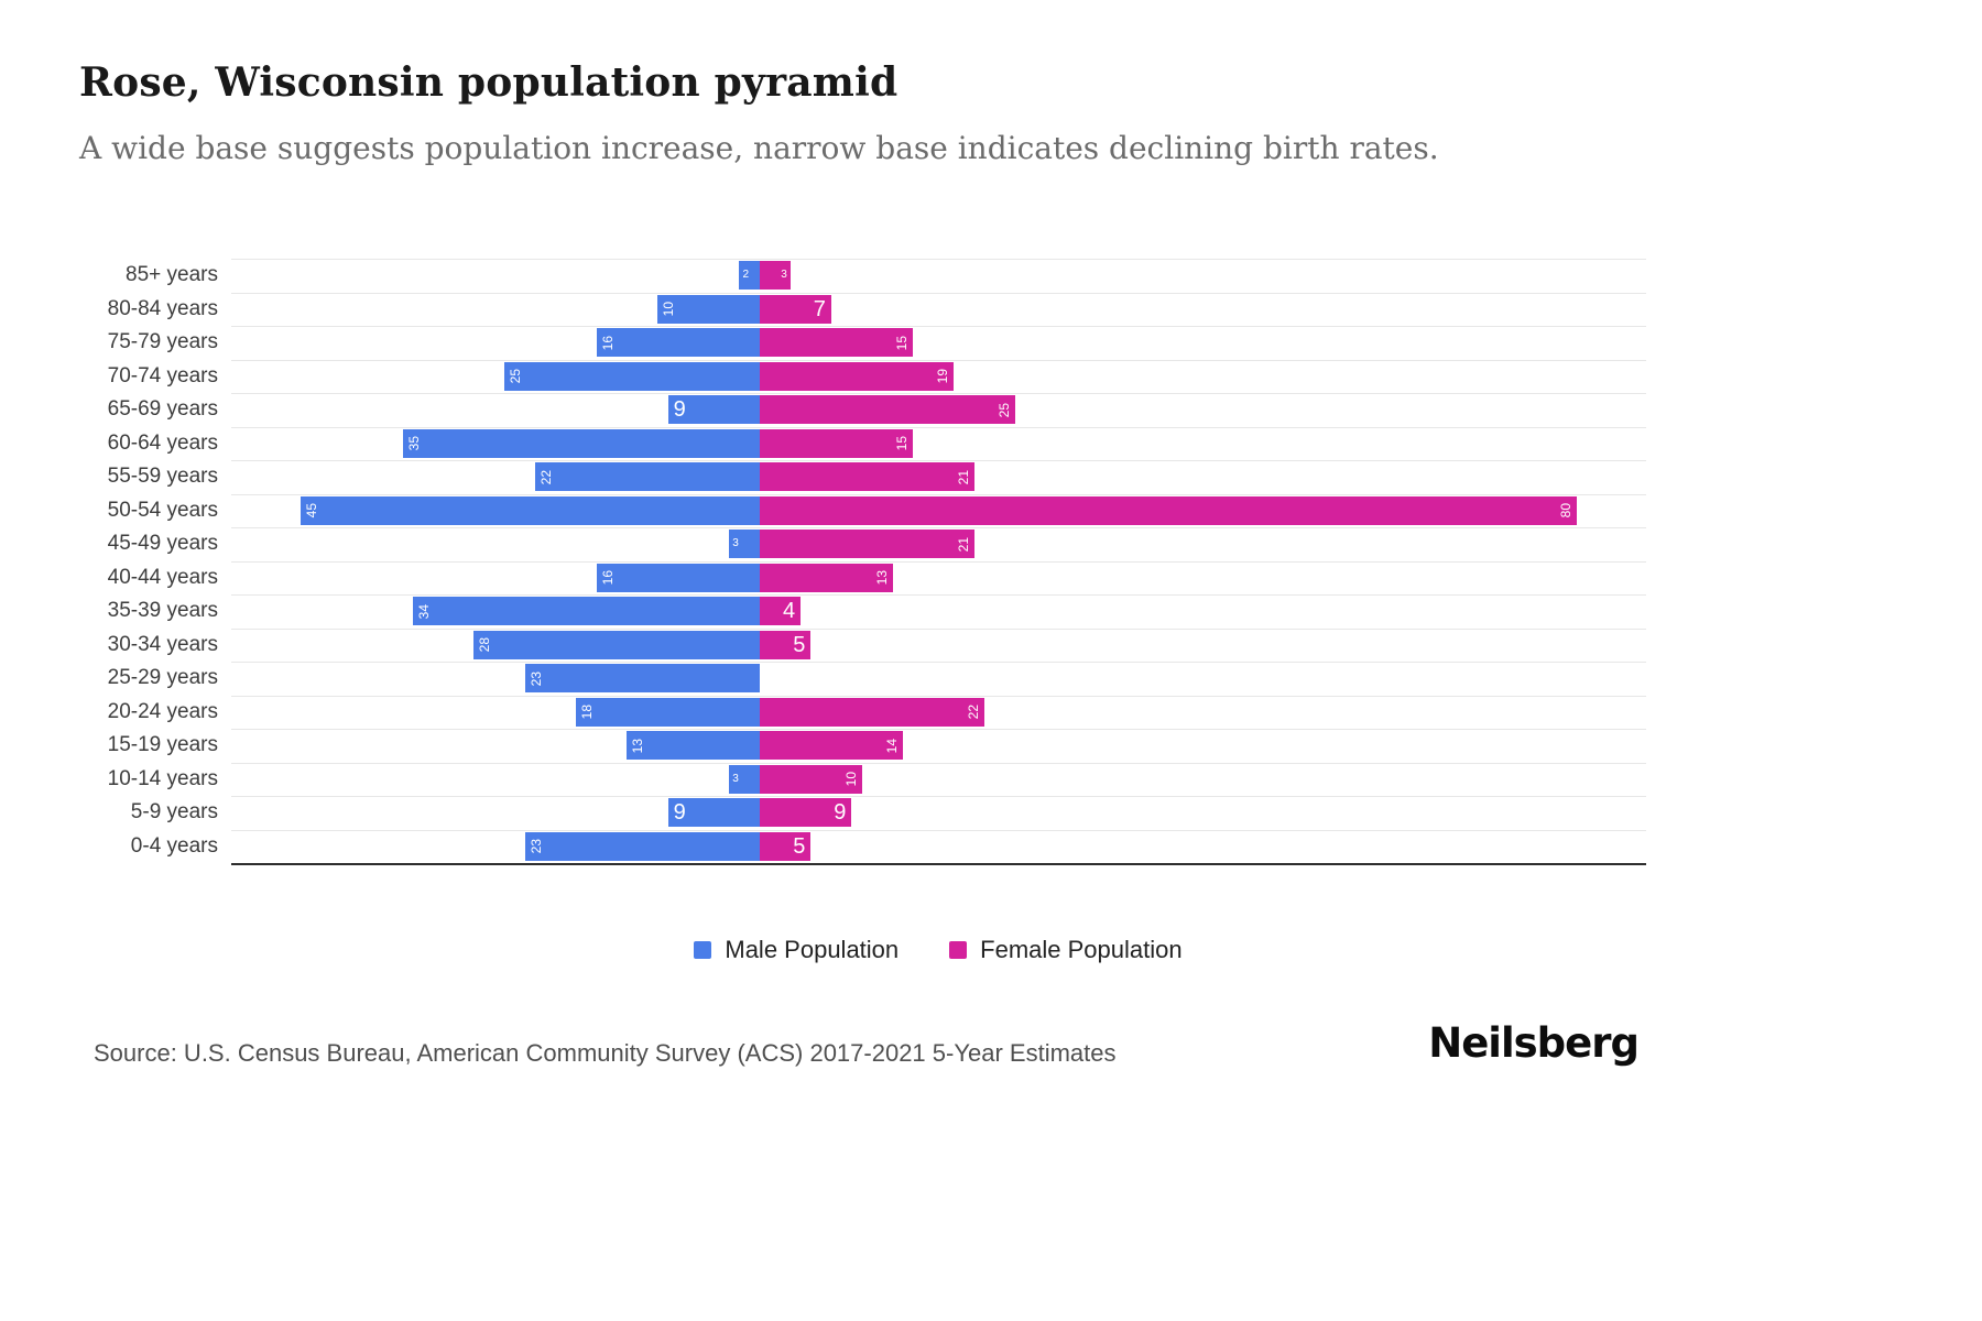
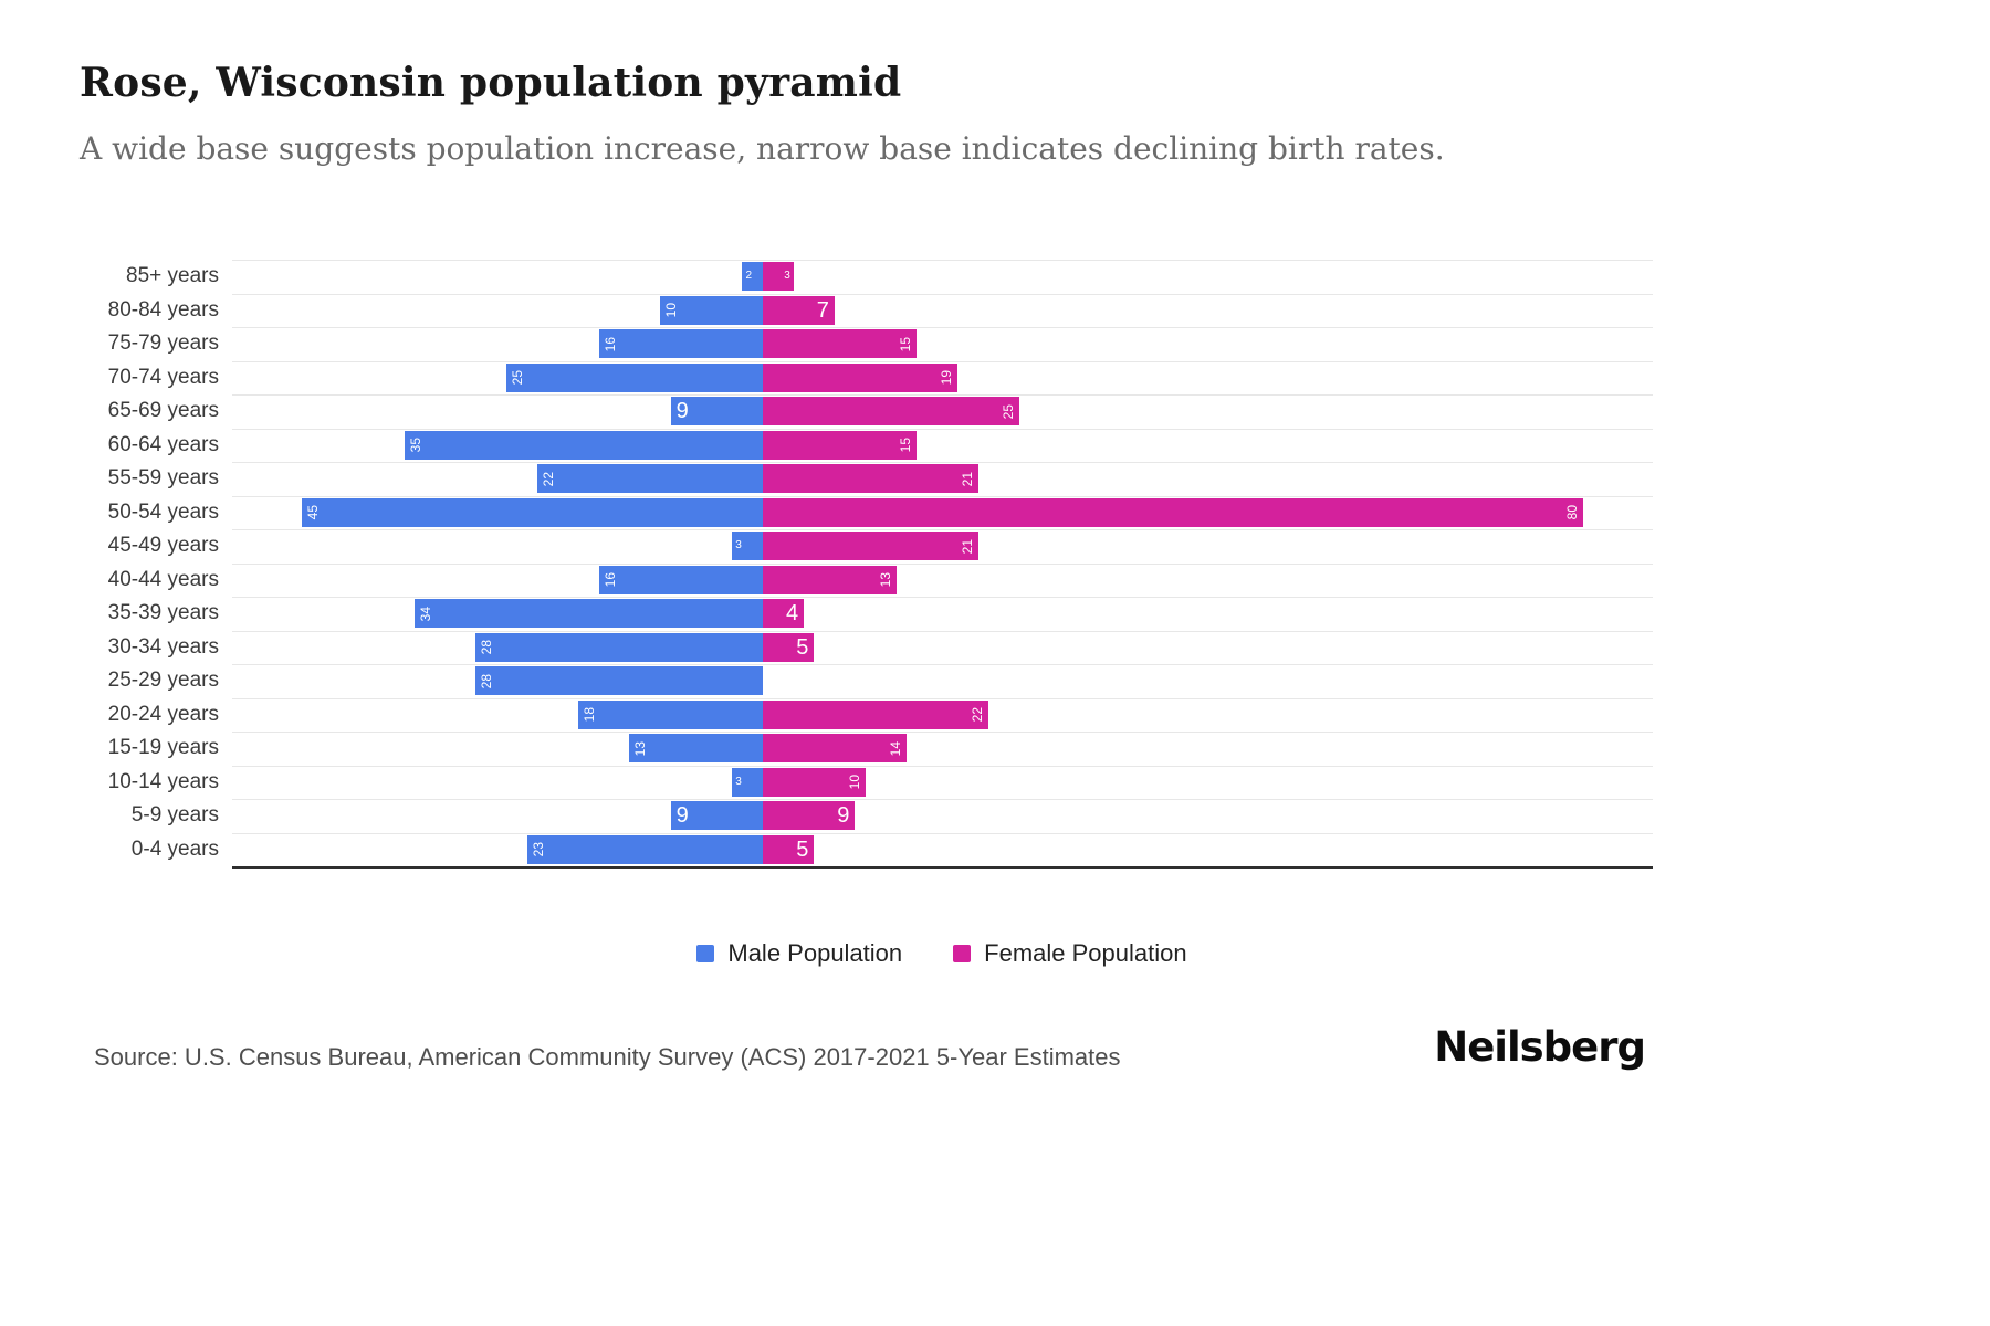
Male Population/25-29 years: 23 -> 28
